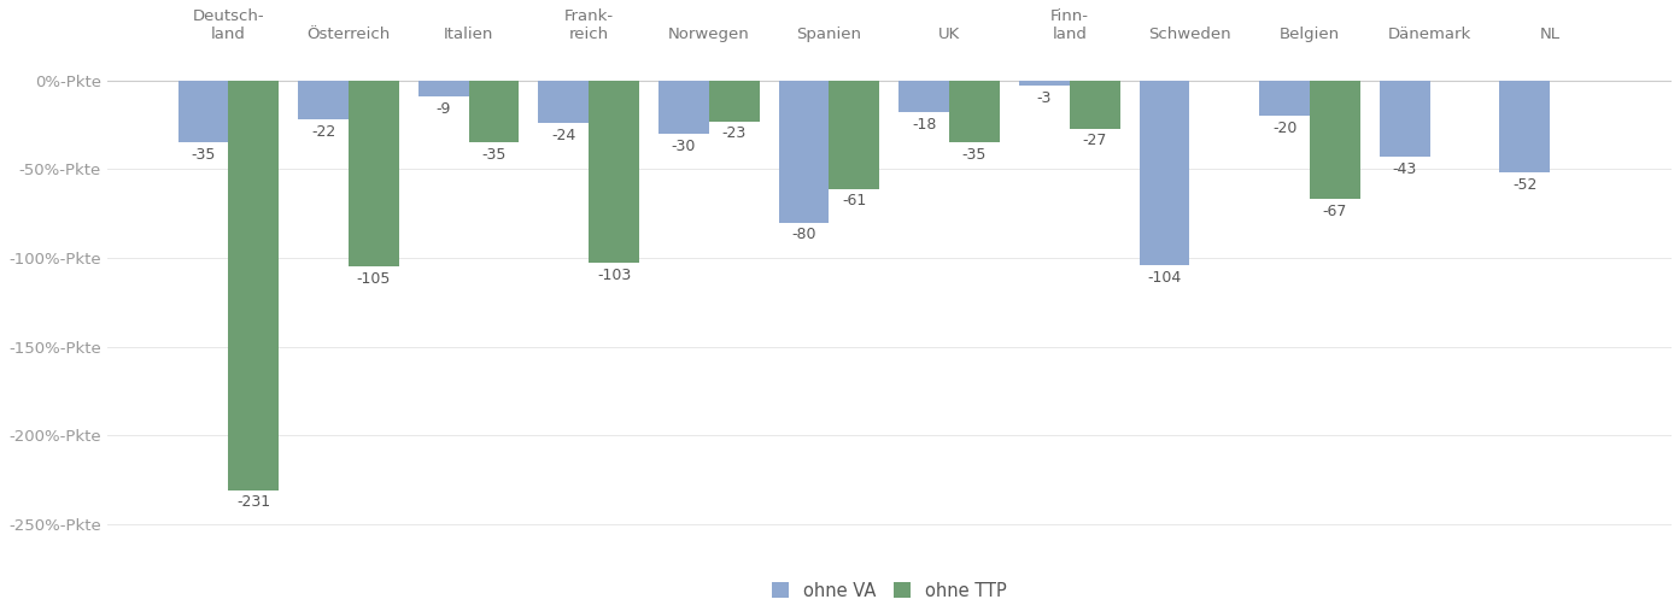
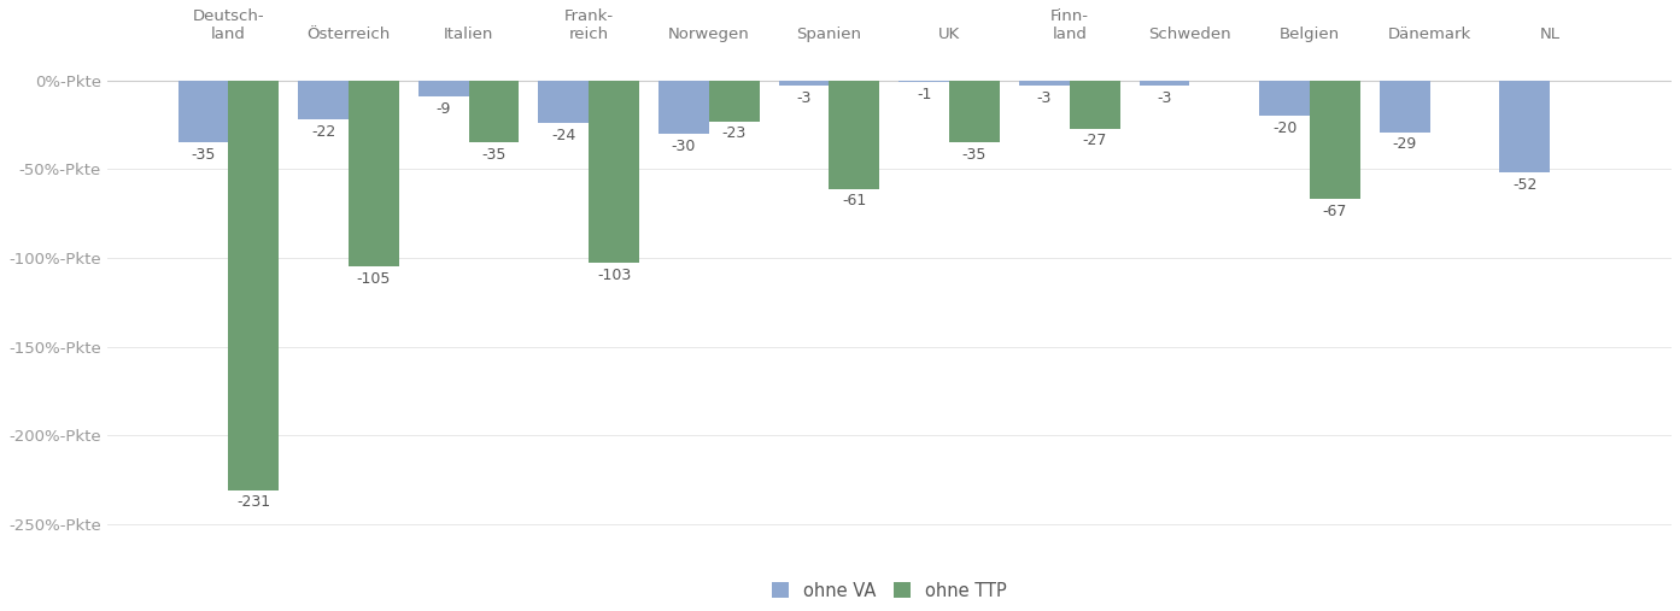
ohne VA/Spanien: -80 -> -3
ohne VA/UK: -18 -> -1
ohne VA/Schweden: -104 -> -3
ohne VA/Dänemark: -43 -> -29
